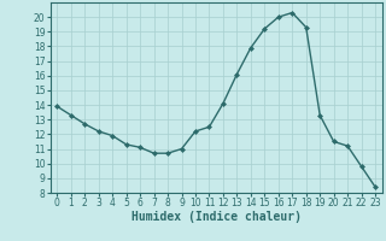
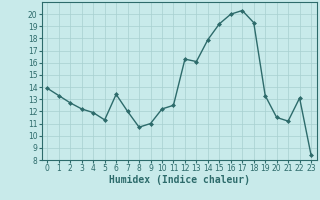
6: 11.1 -> 13.4
7: 10.7 -> 12.0
12: 14.1 -> 16.3
22: 9.8 -> 13.1
